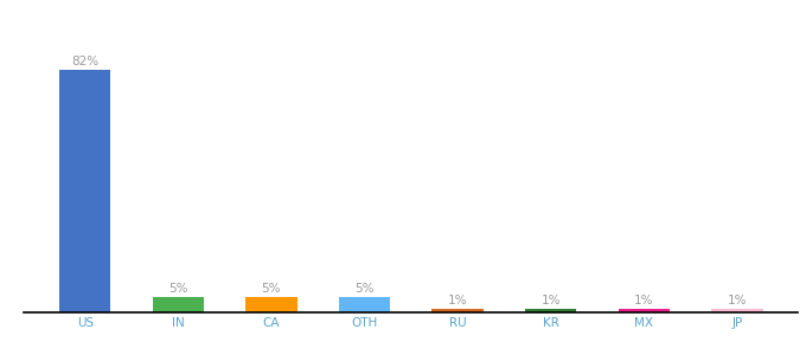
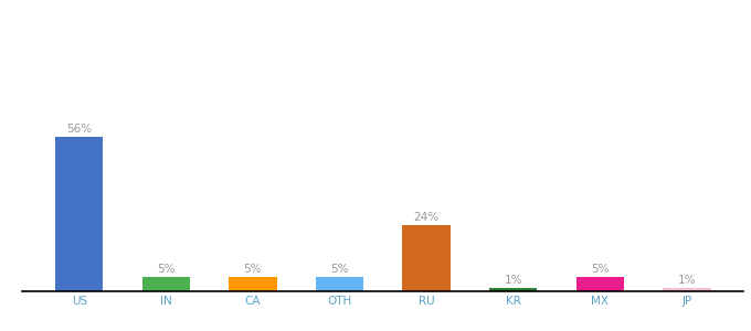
US: 82% -> 56%
RU: 1% -> 24%
MX: 1% -> 5%
